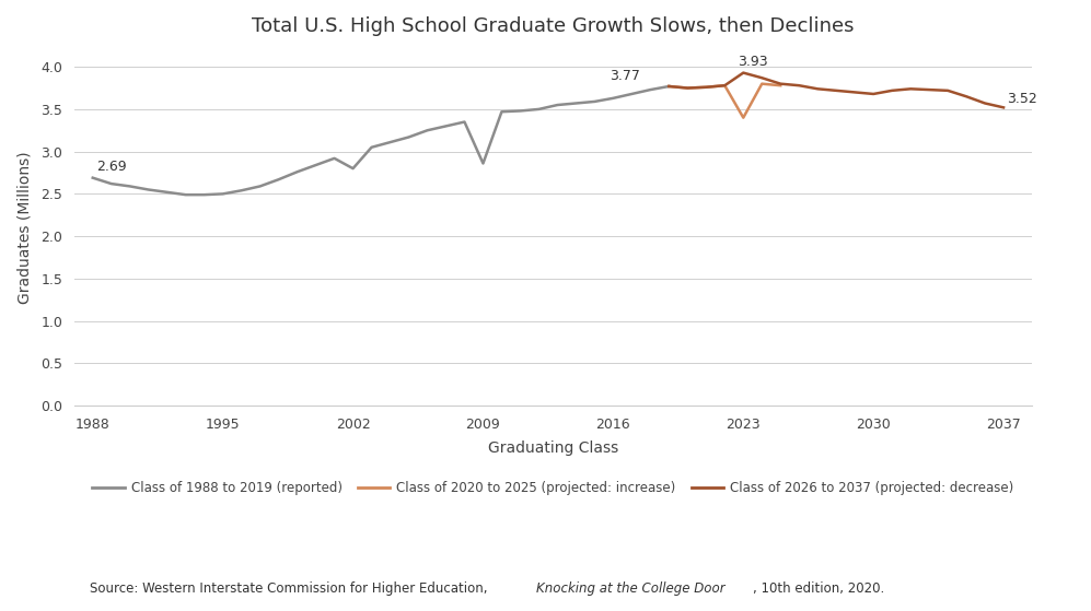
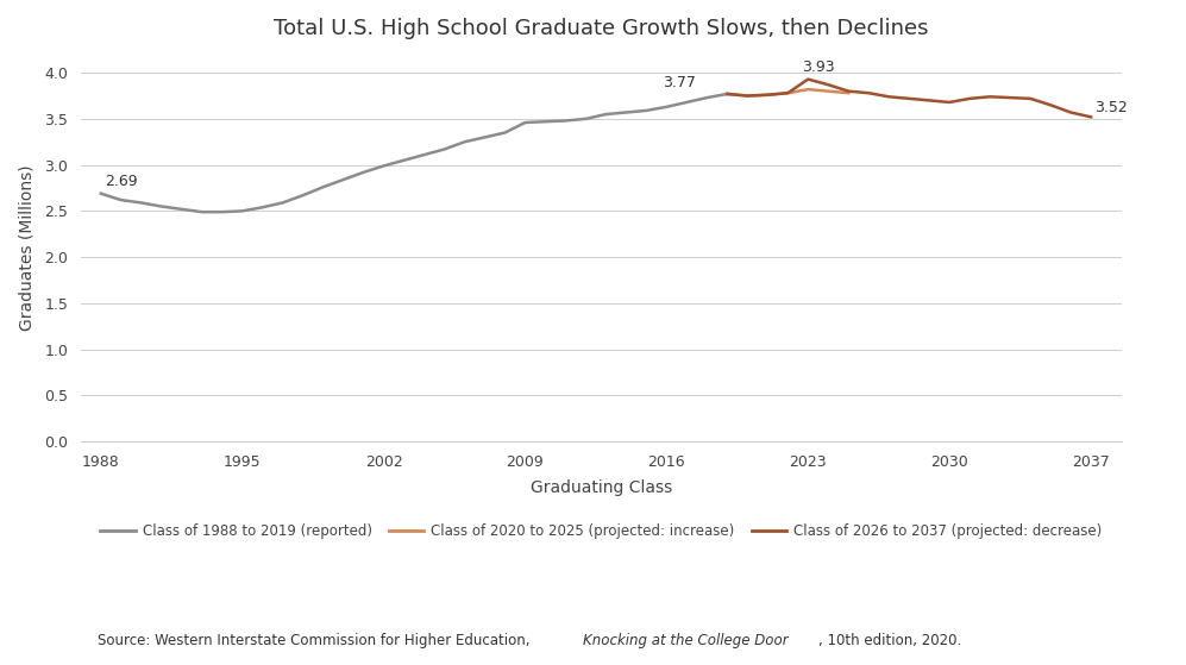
Class of 1988 to 2019 (reported)/2002: 2.80 -> 2.99
Class of 1988 to 2019 (reported)/2009: 2.86 -> 3.46
Class of 2020 to 2025 (projected: increase)/2023: 3.40 -> 3.82
